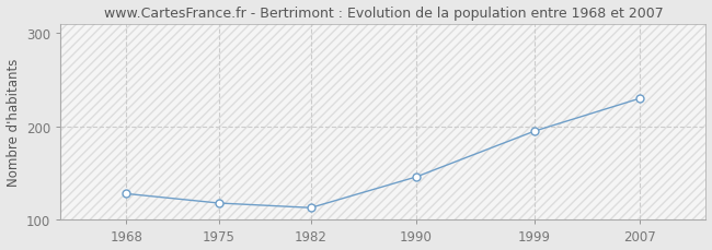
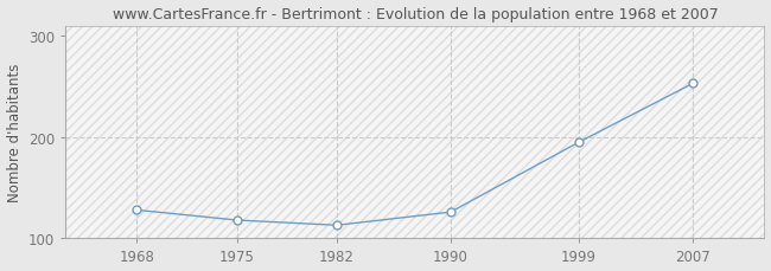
1990: 146 -> 126
2007: 230 -> 253
